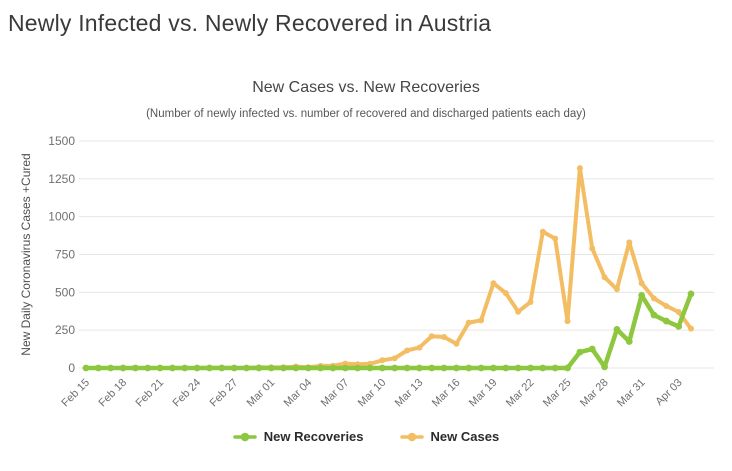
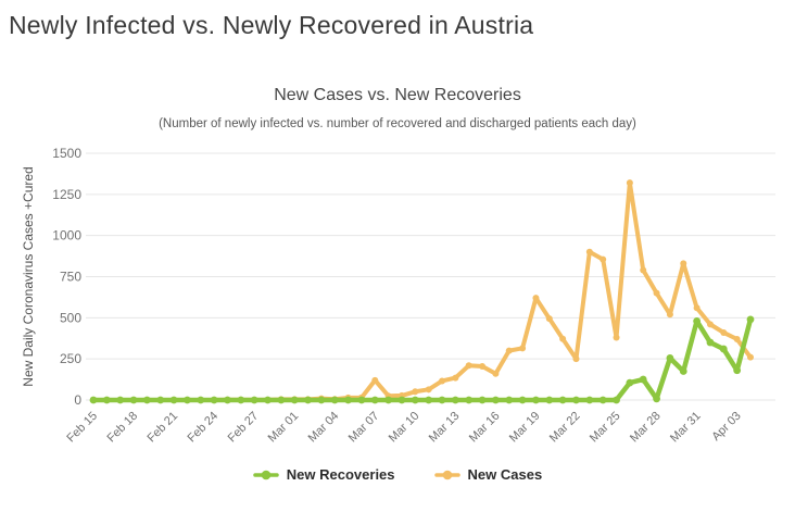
New Cases/Mar 07: 30 -> 120
New Cases/Mar 19: 560 -> 620
New Cases/Mar 22: 440 -> 250
New Cases/Mar 25: 310 -> 380
New Cases/Mar 28: 600 -> 650
New Recoveries/Apr 03: 280 -> 180
